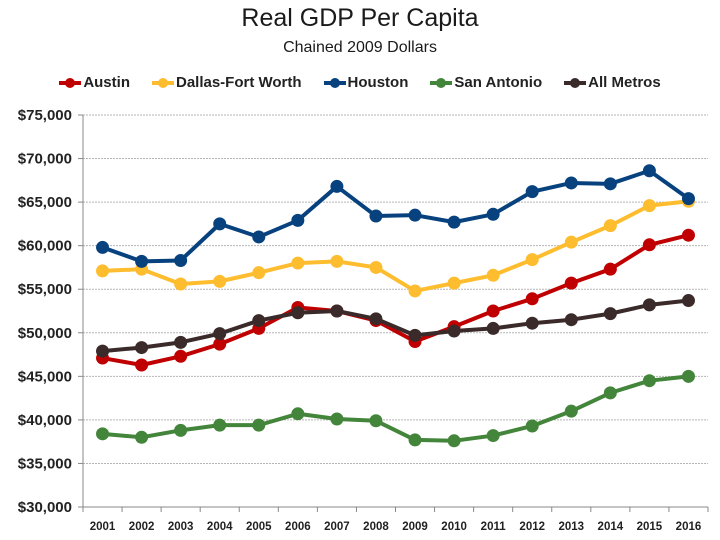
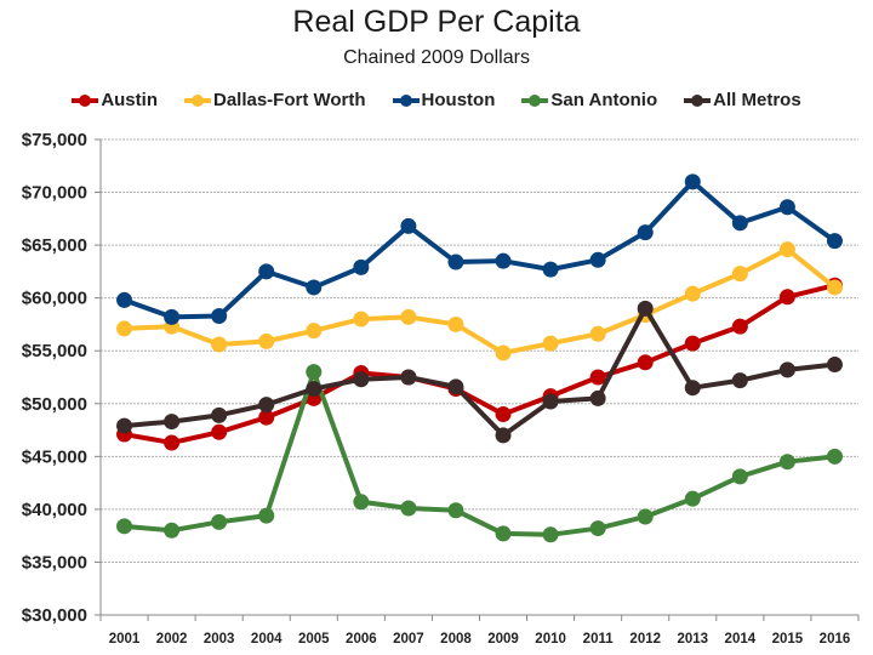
San Antonio/2005: $39000 -> $53000
All Metros/2009: $50000 -> $47000
All Metros/2012: $51000 -> $59000
Houston/2013: $67000 -> $71000
Dallas-Fort Worth/2016: $65000 -> $61000
